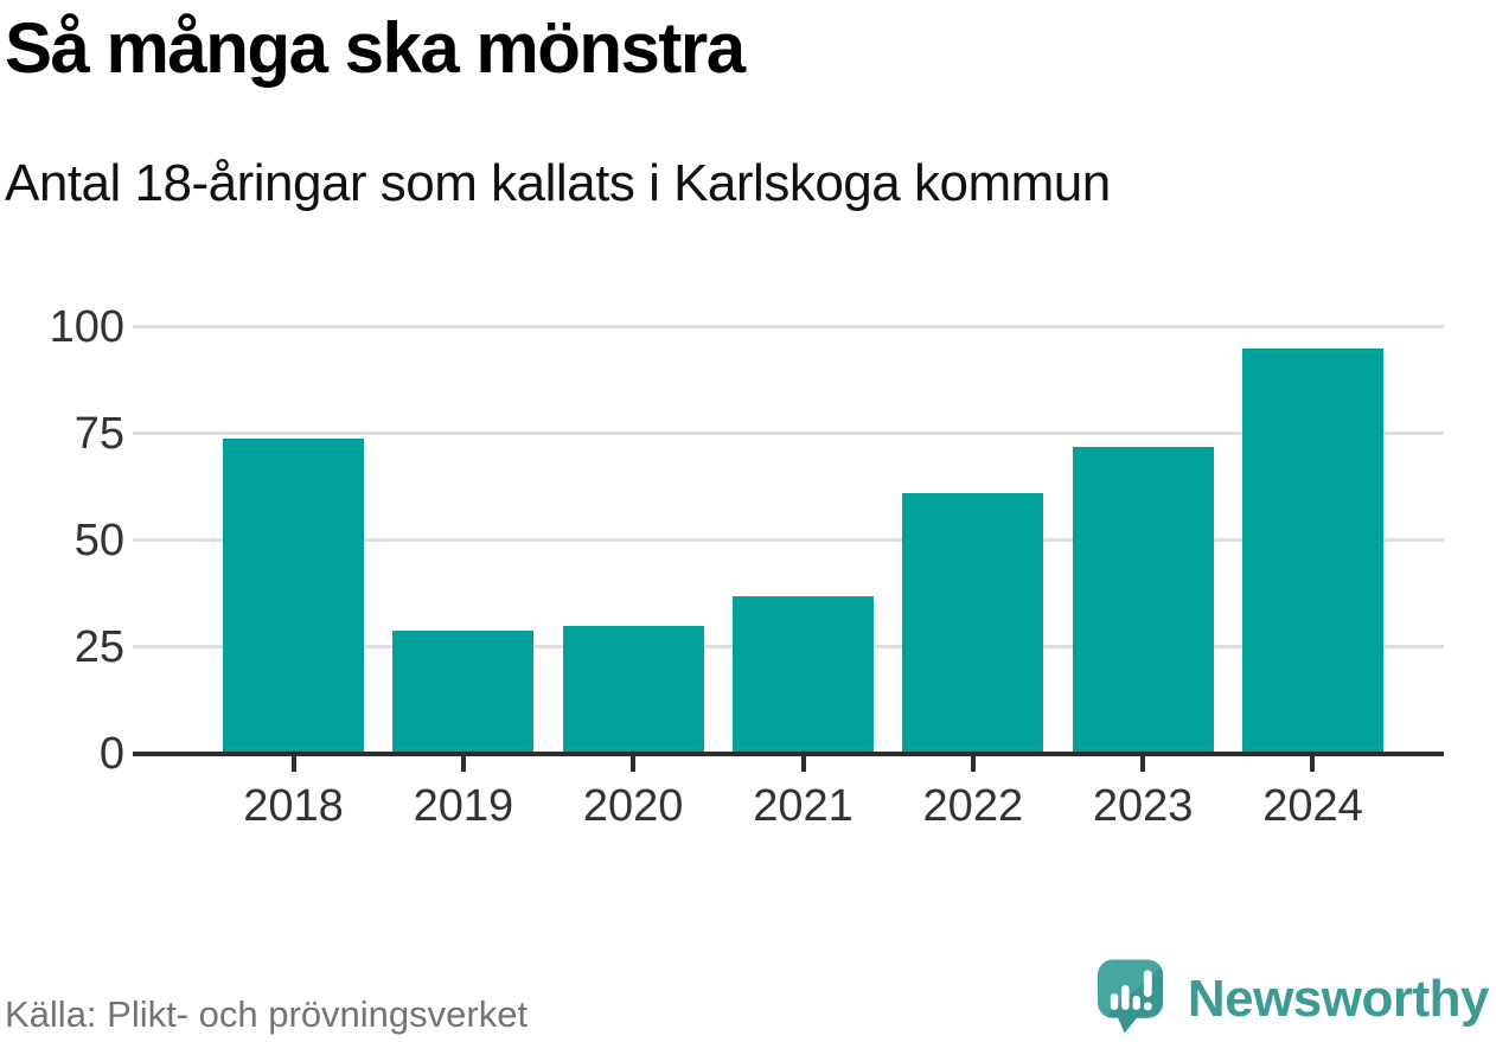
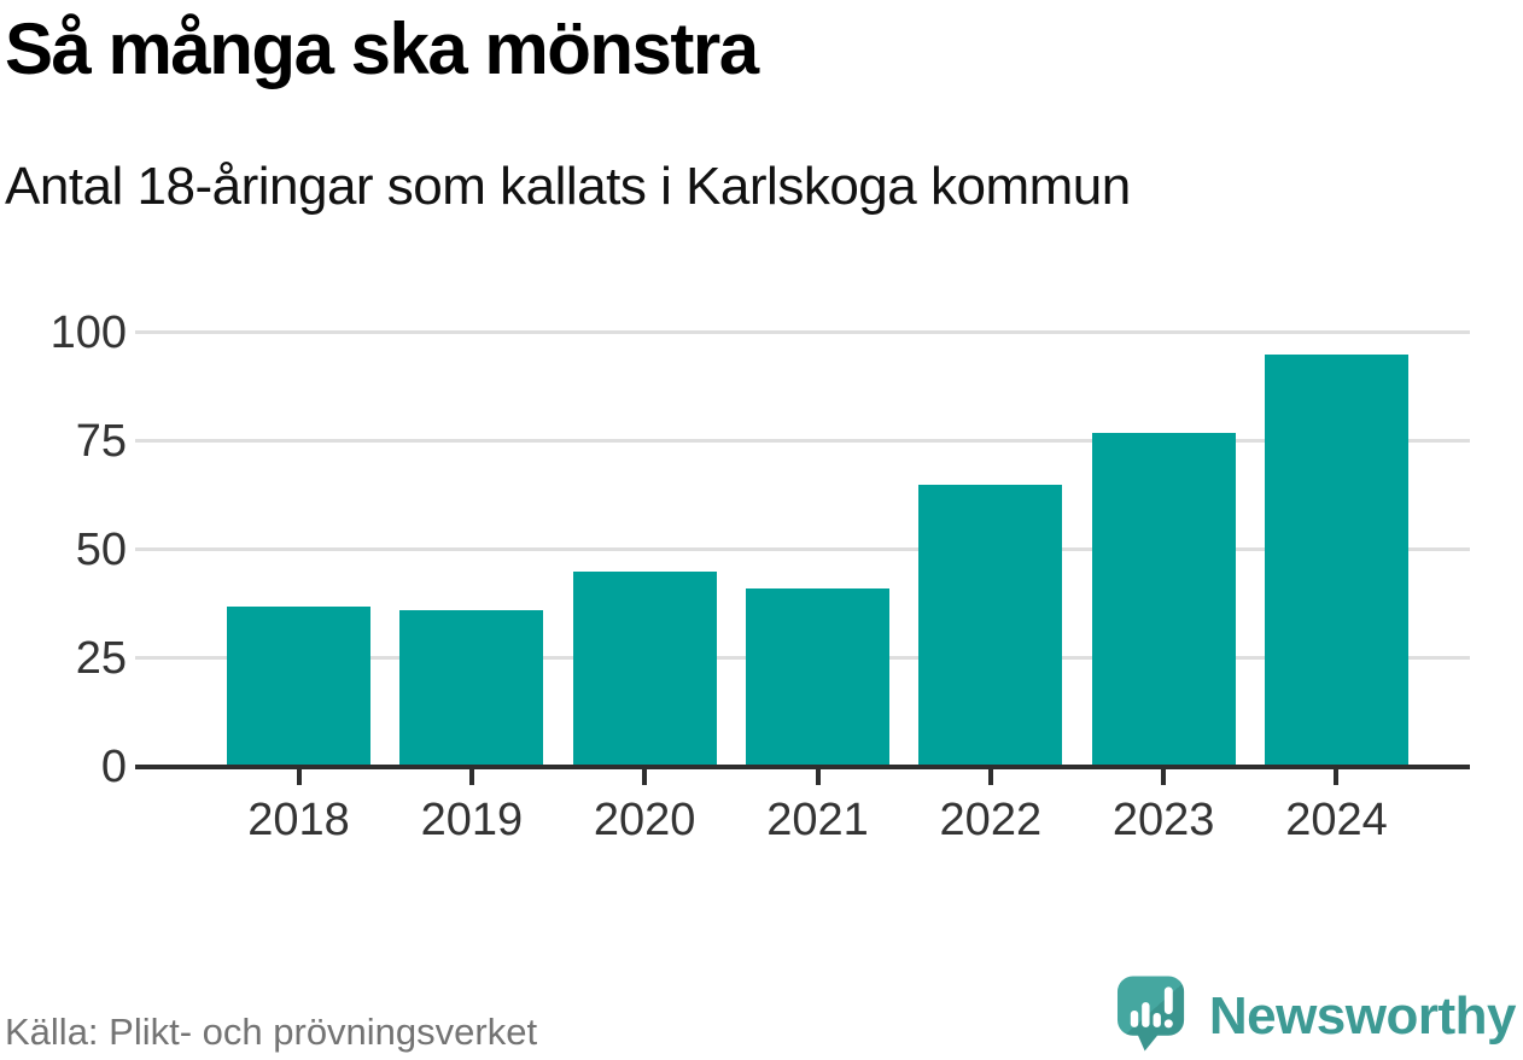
2018: 74 -> 37
2019: 29 -> 36
2020: 30 -> 45
2021: 37 -> 41
2022: 61 -> 65
2023: 72 -> 77
